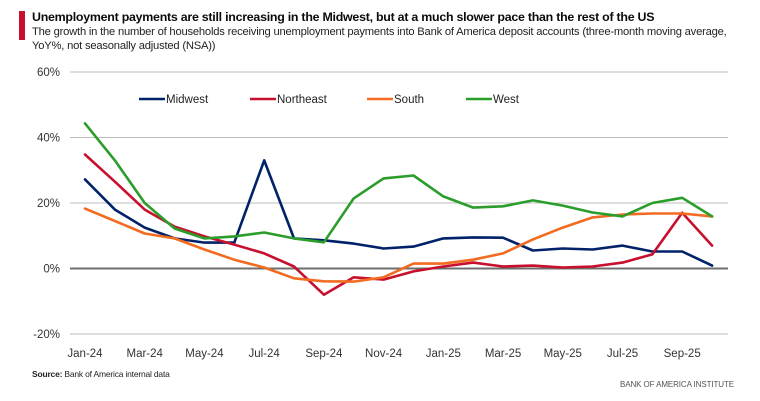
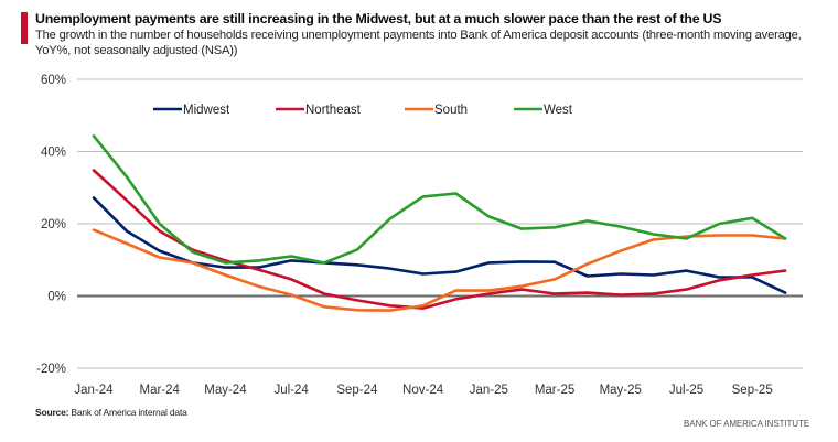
Midwest/Jul-24: 33% -> 10%
Northeast/Sep-24: -8% -> -1%
West/Sep-24: 8% -> 13%
Northeast/Sep-25: 17% -> 6%
